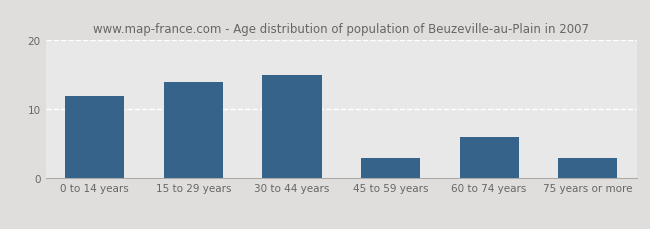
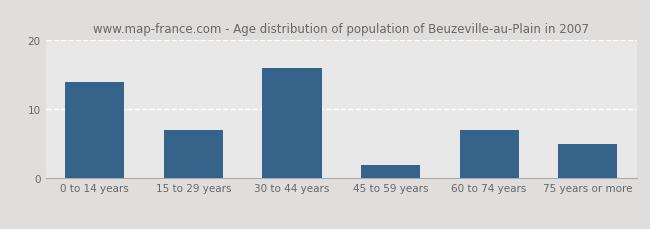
0 to 14 years: 12 -> 14
15 to 29 years: 14 -> 7
30 to 44 years: 15 -> 16
45 to 59 years: 3 -> 2
60 to 74 years: 6 -> 7
75 years or more: 3 -> 5
